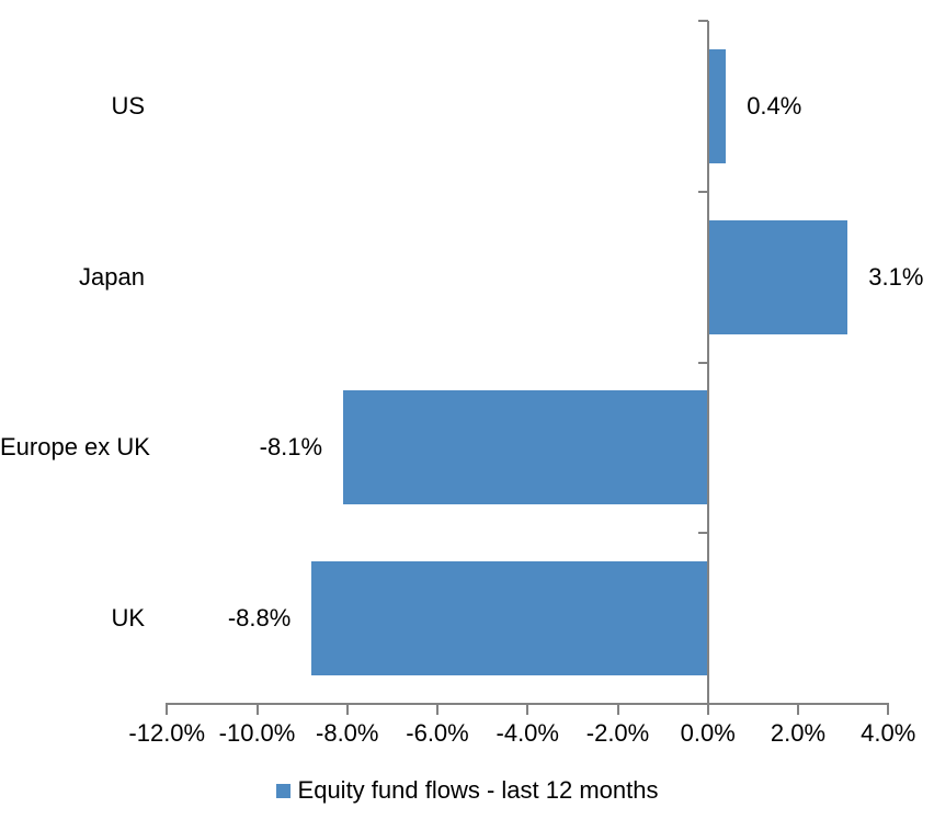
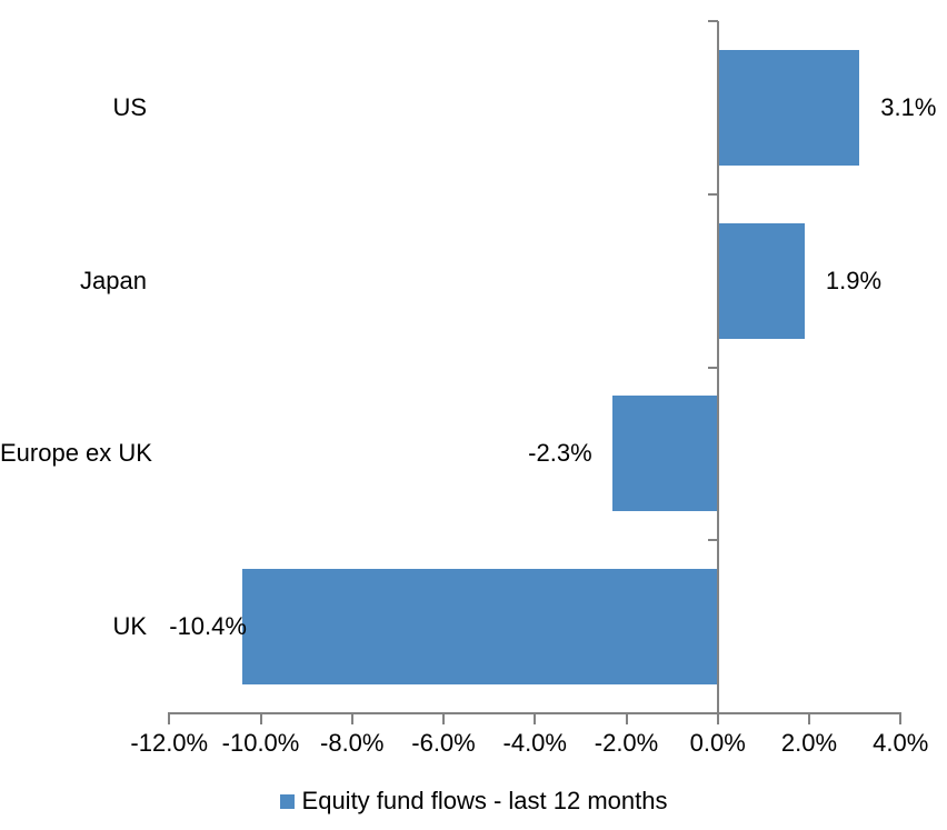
US: 0.4% -> 3.1%
Japan: 3.1% -> 1.9%
Europe ex UK: -8.1% -> -2.3%
UK: -8.8% -> -10.4%
